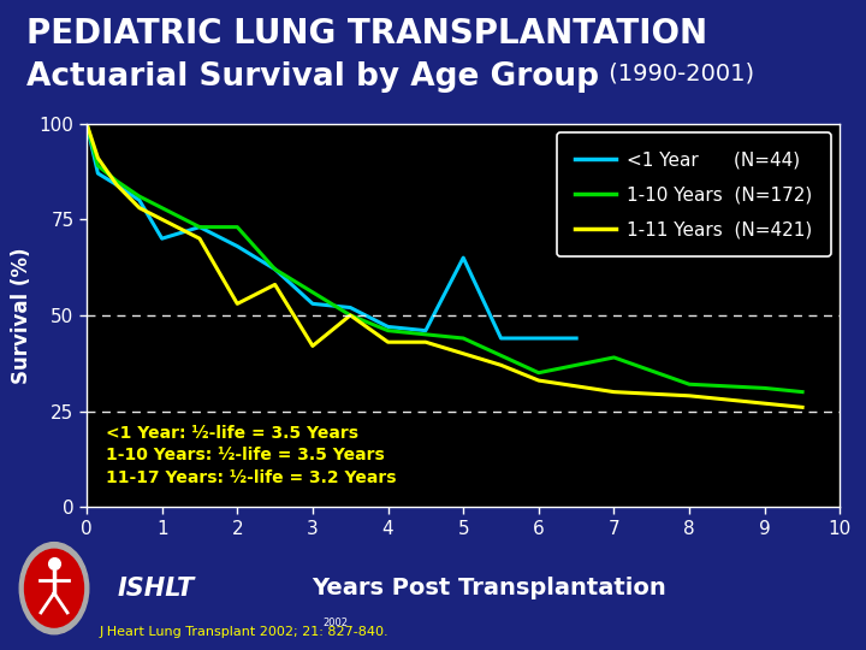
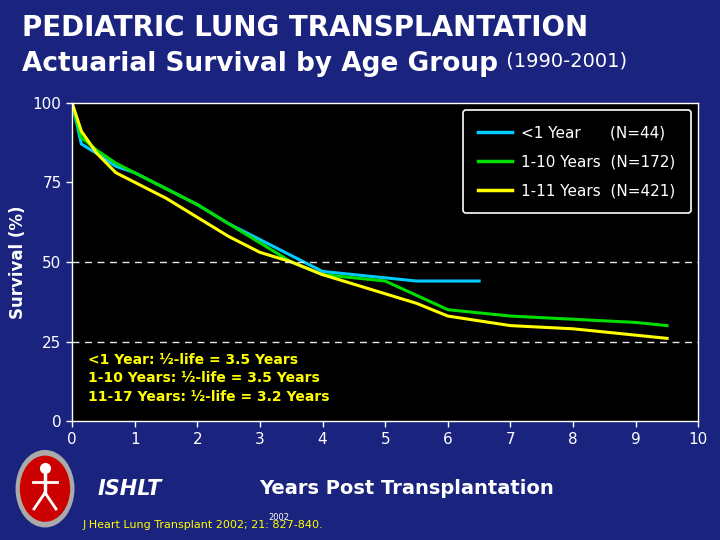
<1 Year (N=44)/1: 70 -> 78
1-10 Years (N=172)/2: 73 -> 68
1-11 Years (N=421)/2: 53 -> 64
<1 Year (N=44)/3: 53 -> 57
1-11 Years (N=421)/3: 42 -> 53
1-11 Years (N=421)/4: 43 -> 46
<1 Year (N=44)/5: 65 -> 45
1-10 Years (N=172)/7: 39 -> 33
